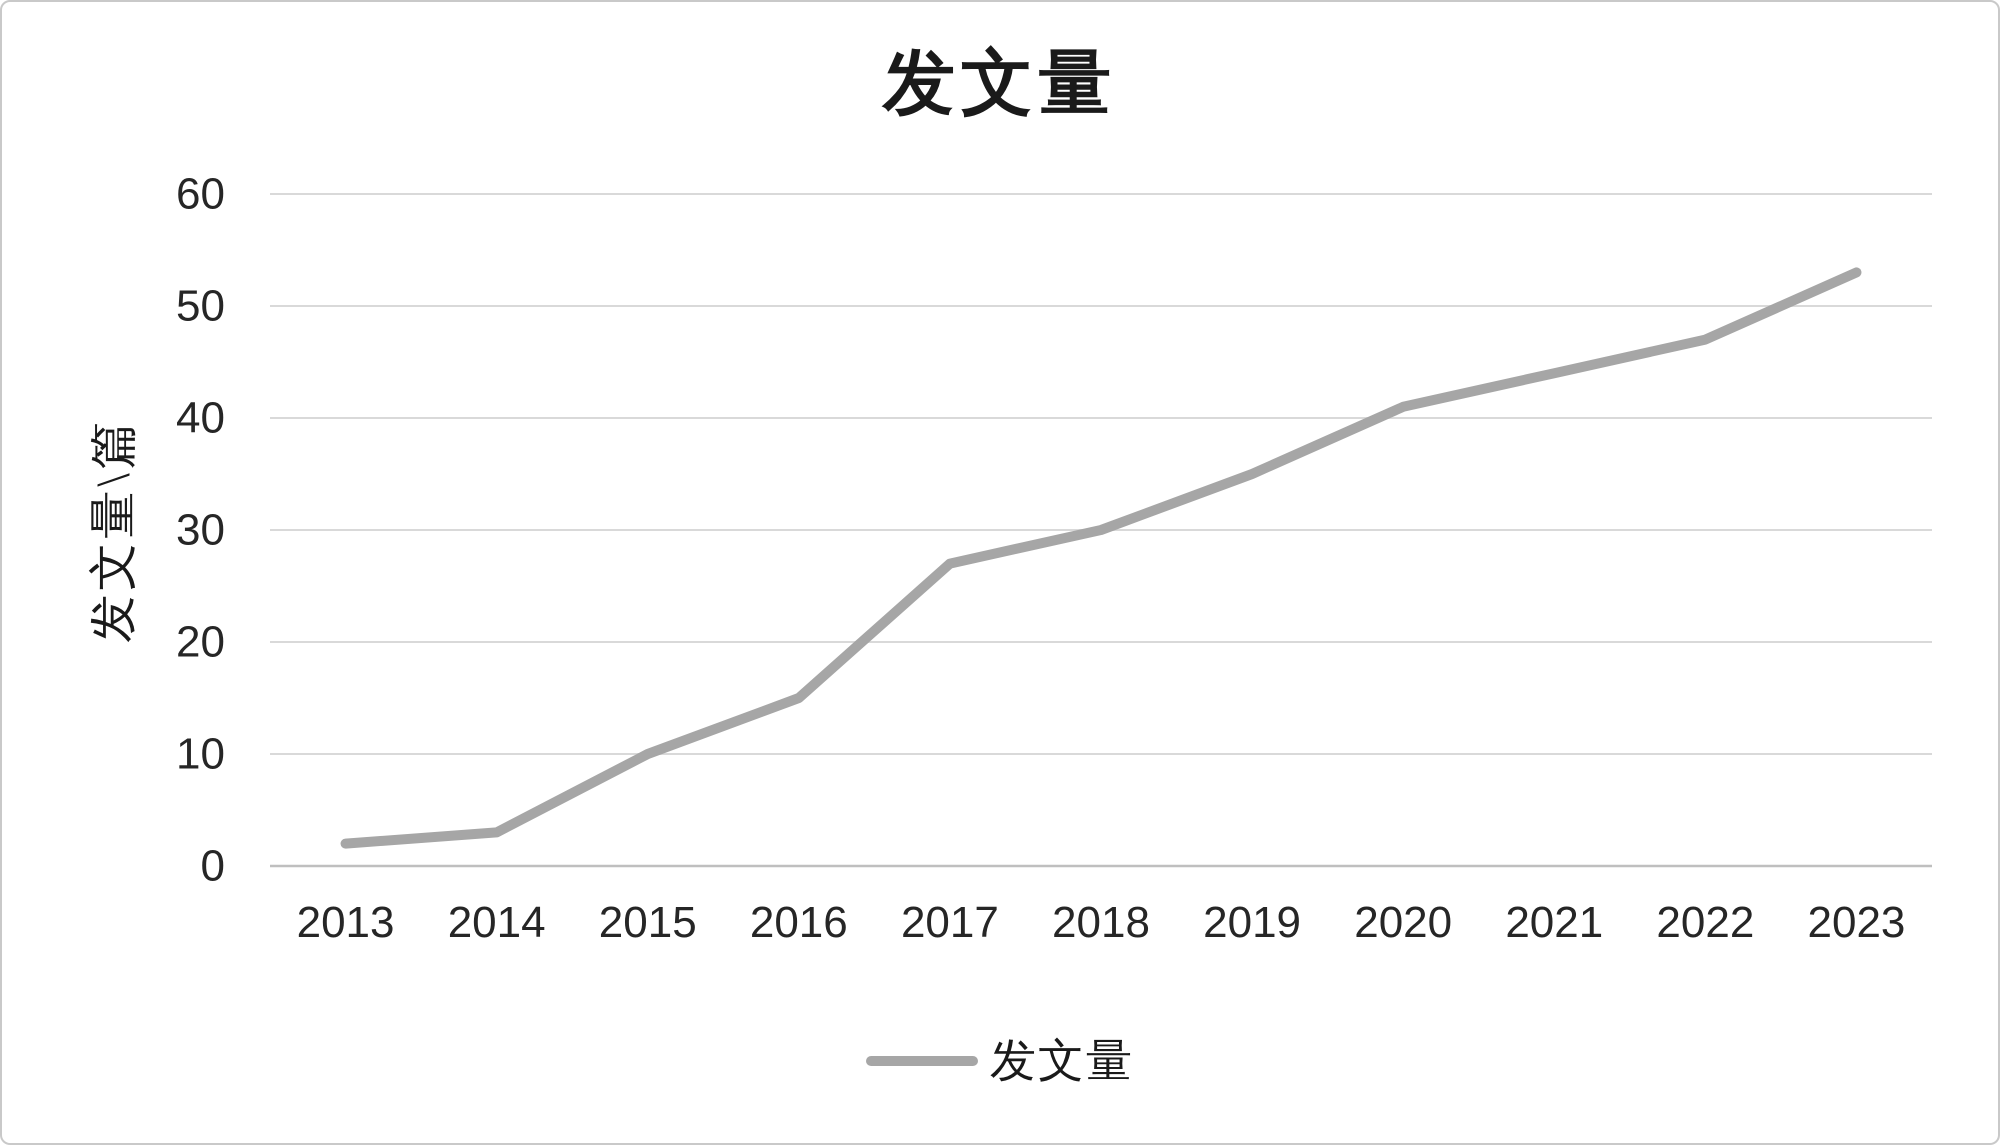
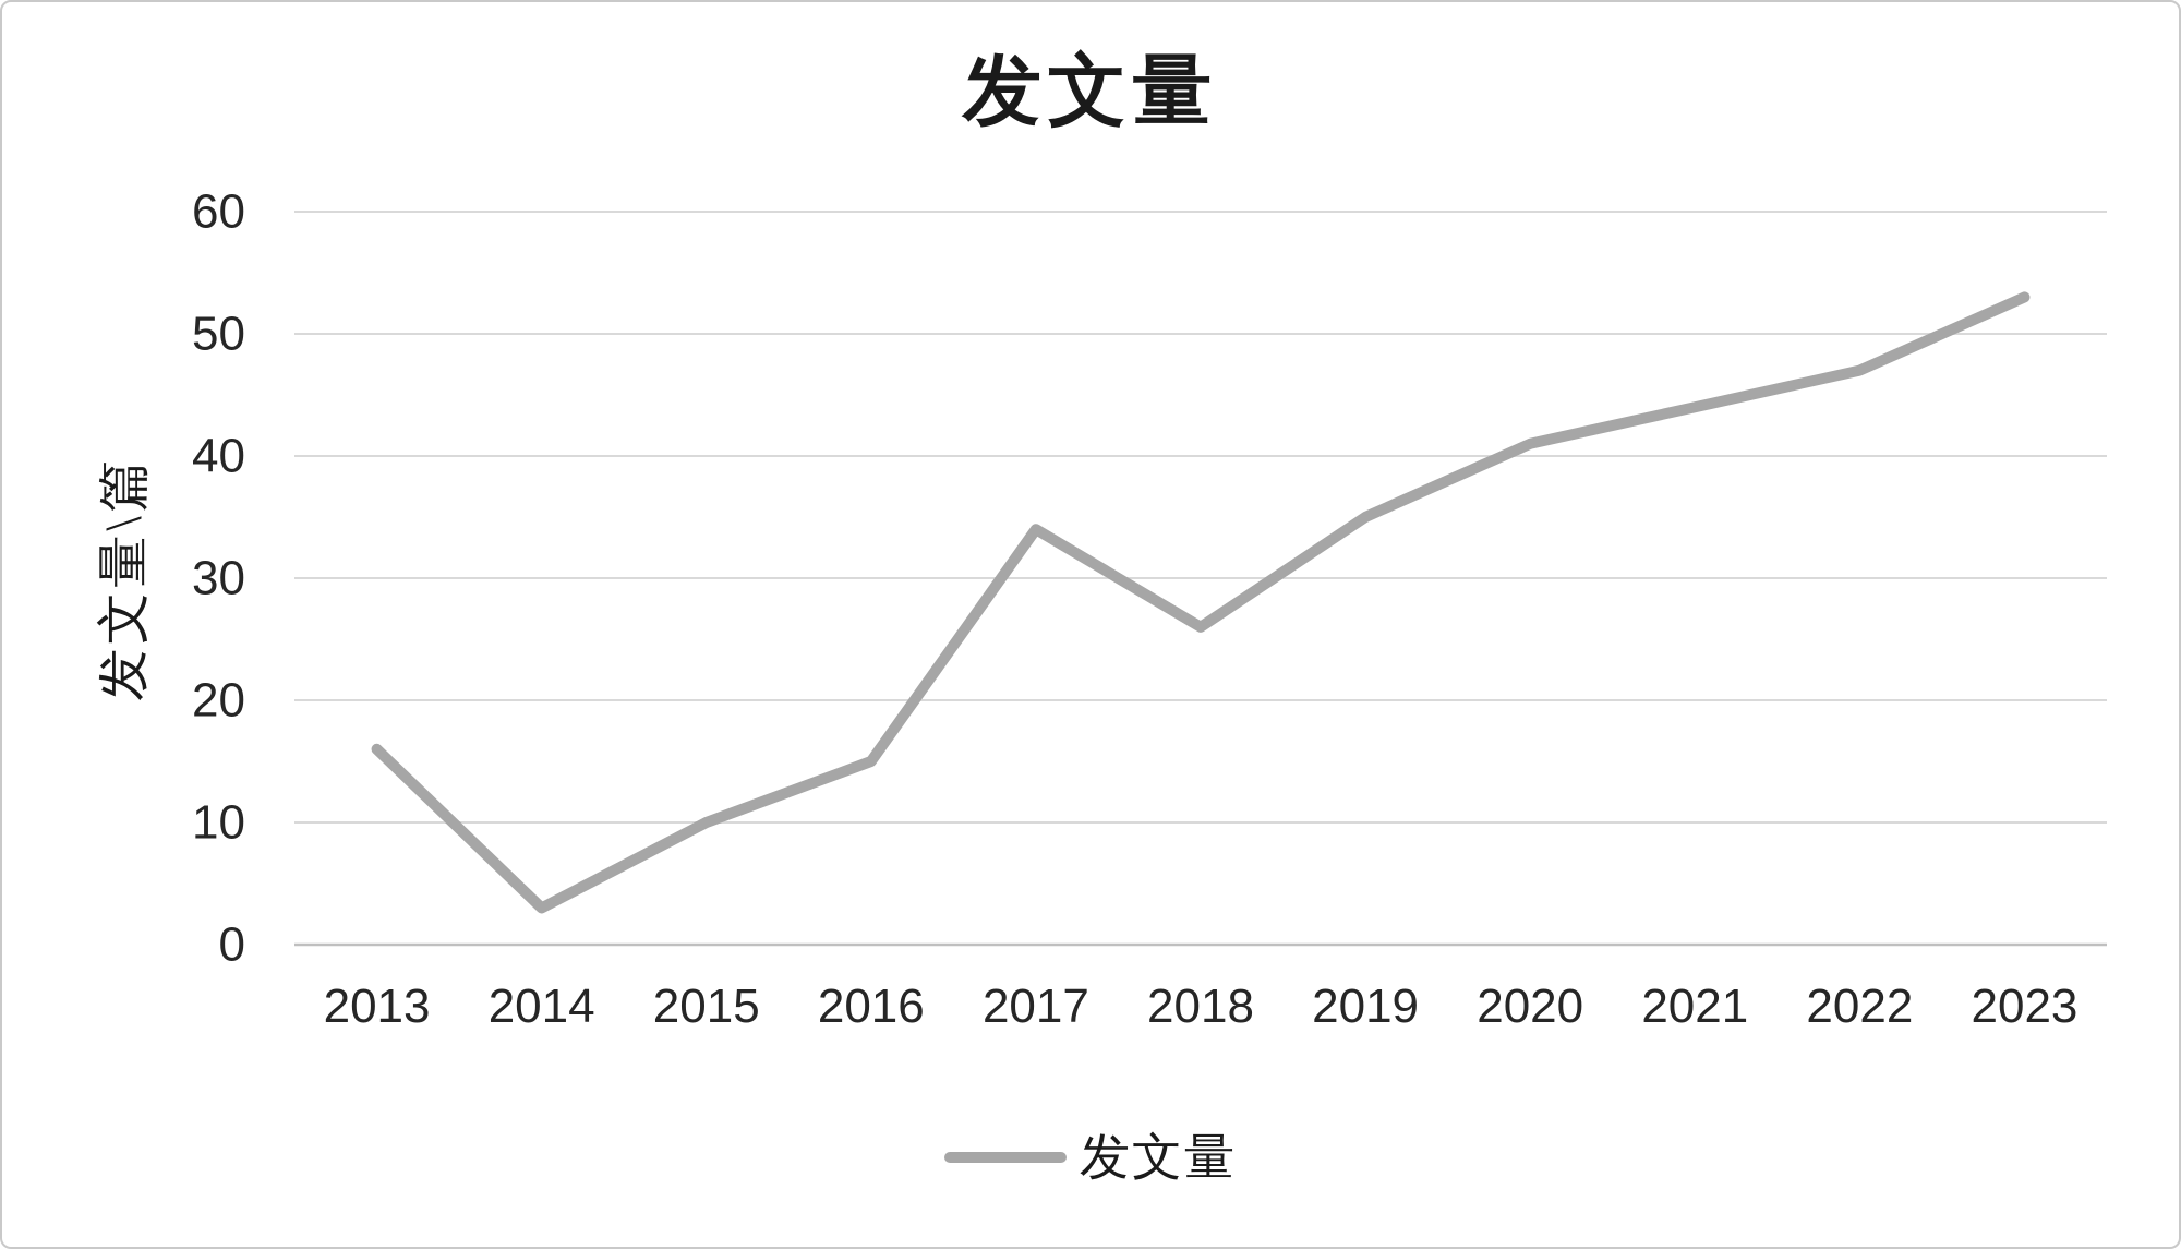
2013: 2 -> 16
2017: 27 -> 34
2018: 30 -> 26
